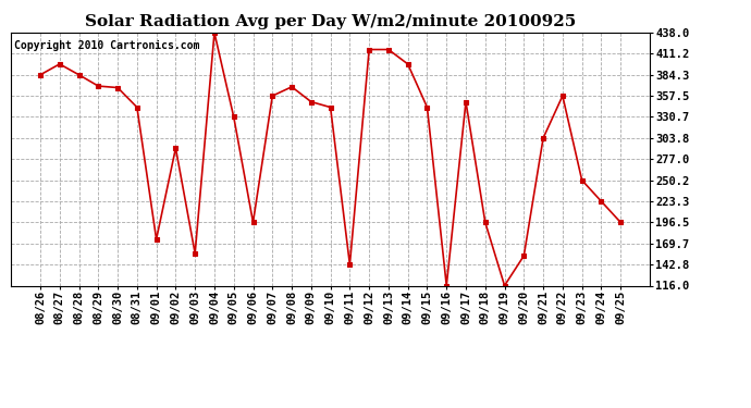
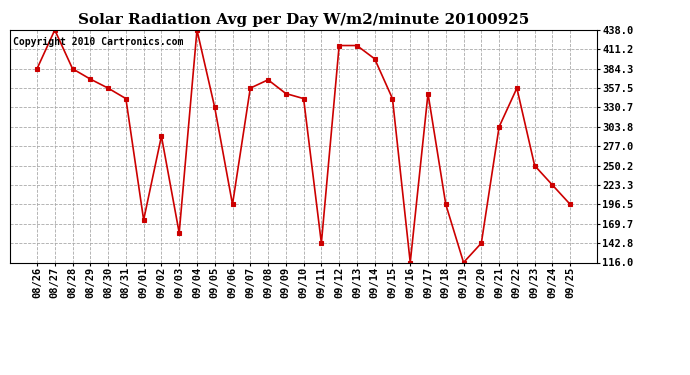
08/27: 398 -> 438
08/30: 368 -> 358
09/20: 154 -> 143
